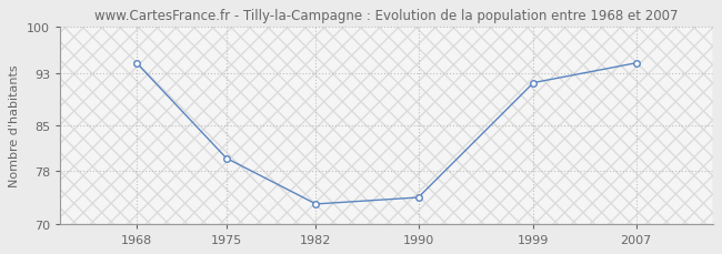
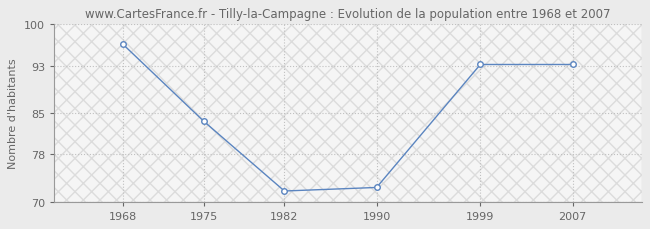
1968: 94.5 -> 96.6
1975: 80.0 -> 83.6
1982: 73.0 -> 71.8
1990: 74.0 -> 72.4
1999: 91.5 -> 93.2
2007: 94.5 -> 93.2
